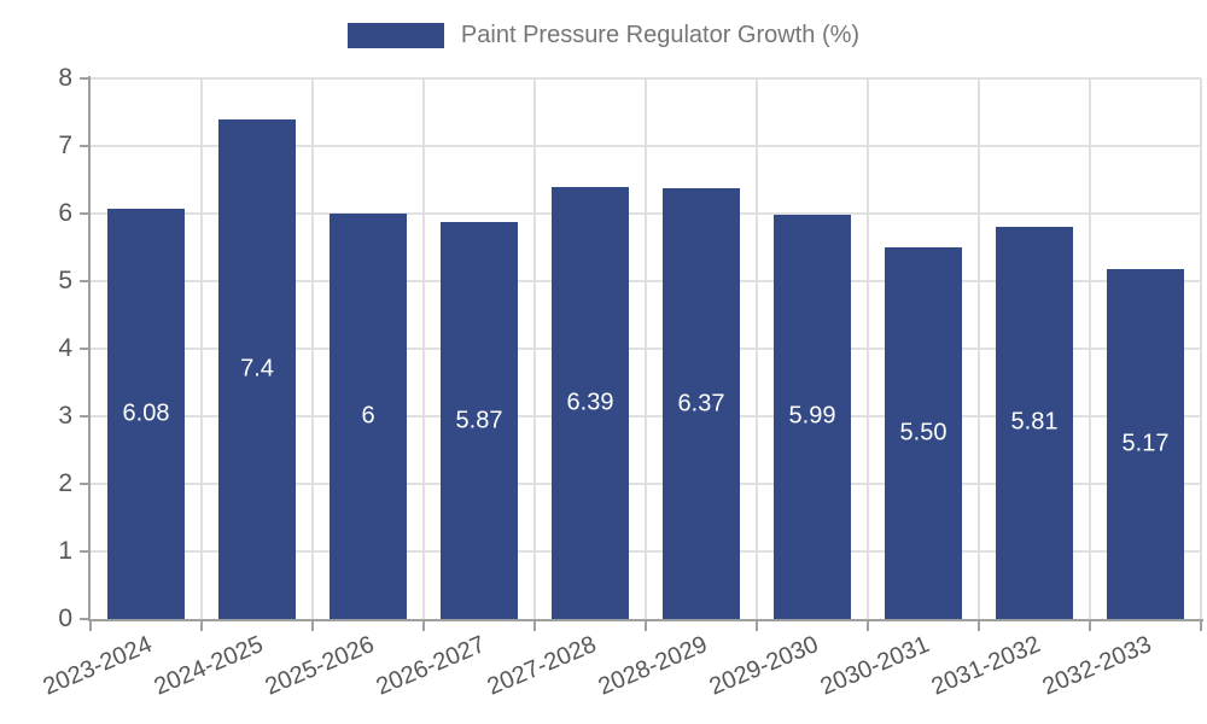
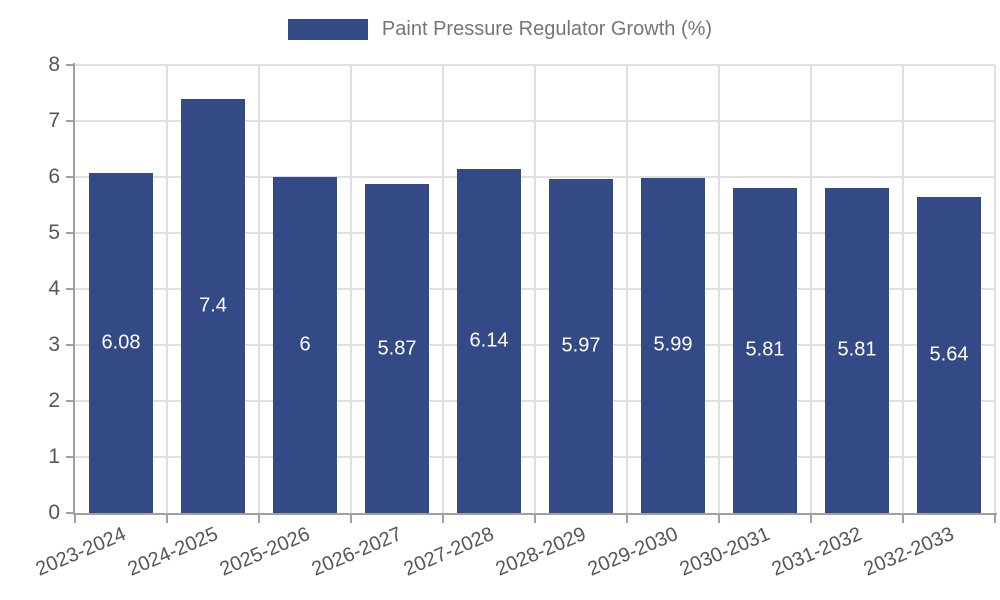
2027-2028: 6.39 -> 6.14
2028-2029: 6.37 -> 5.97
2030-2031: 5.50 -> 5.81
2032-2033: 5.17 -> 5.64
